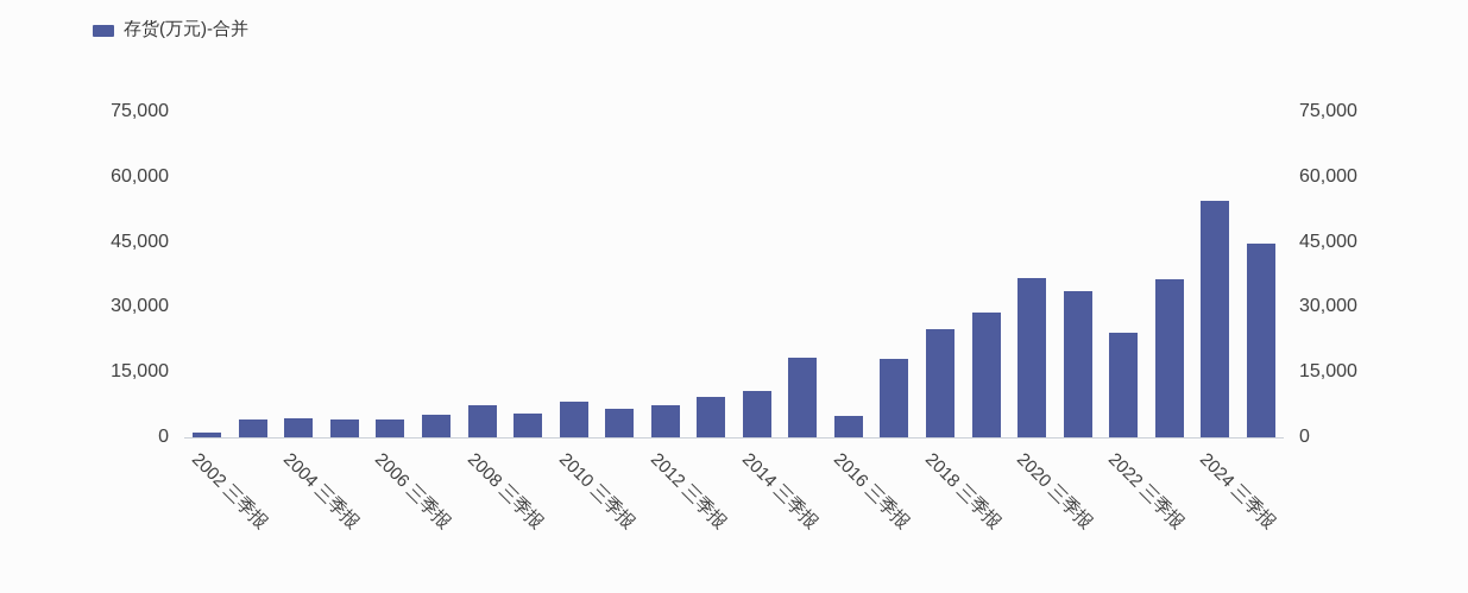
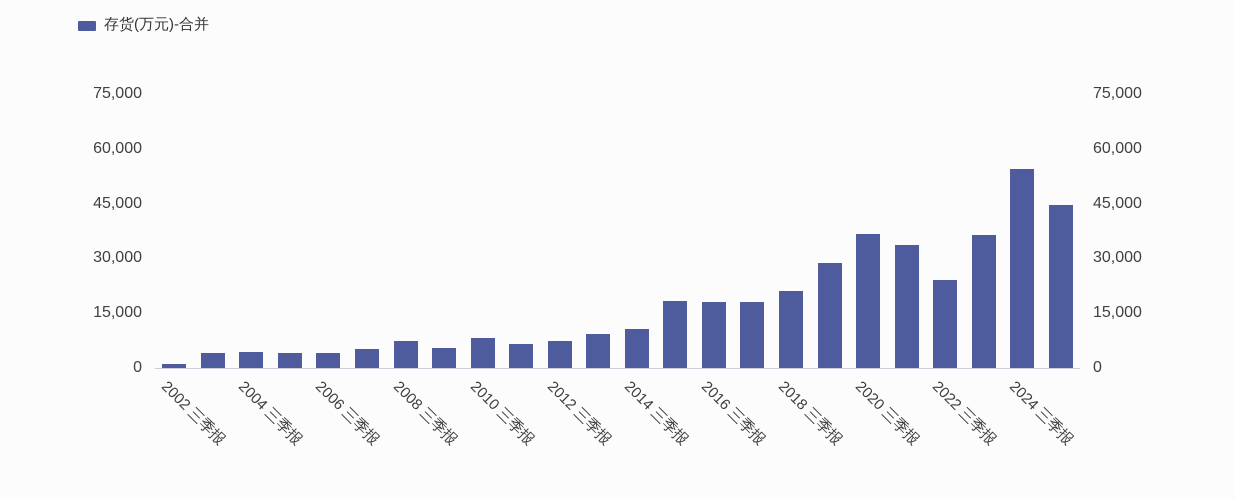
2016 三季报: 5000 -> 18000
2018 三季报: 25000 -> 21000
